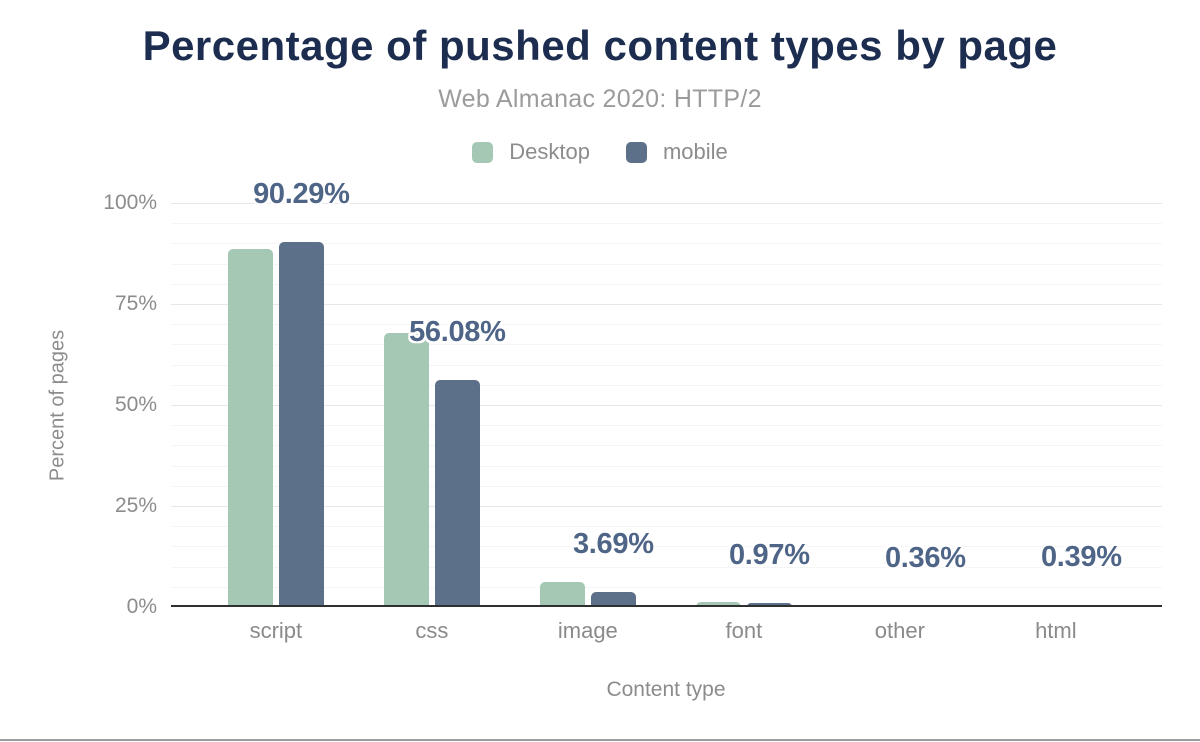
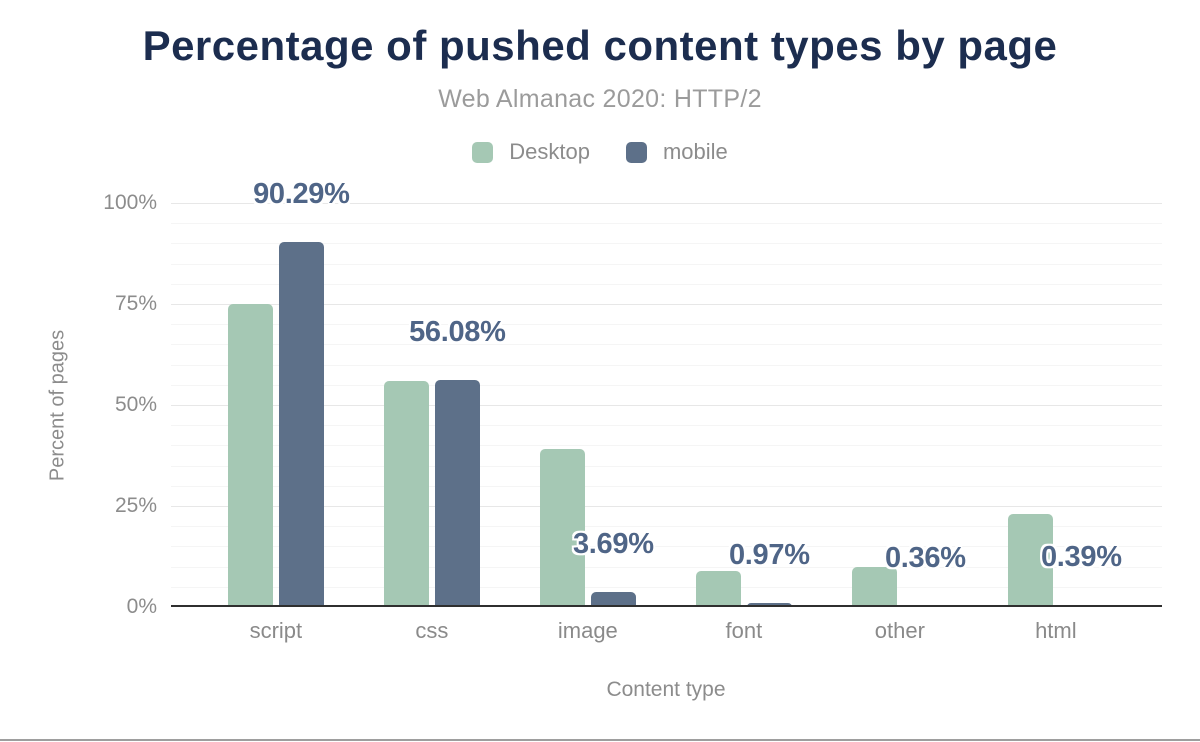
Desktop/script: 89% -> 75%
Desktop/css: 68% -> 56%
Desktop/image: 6% -> 39%
Desktop/font: 1% -> 9%
Desktop/other: 1% -> 10%
Desktop/html: 1% -> 23%
